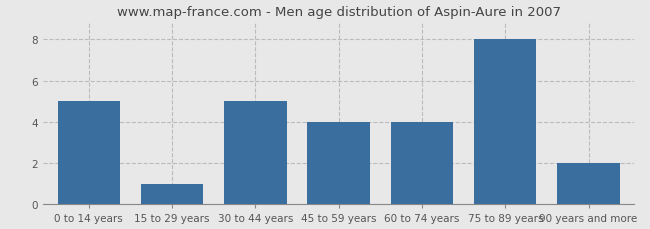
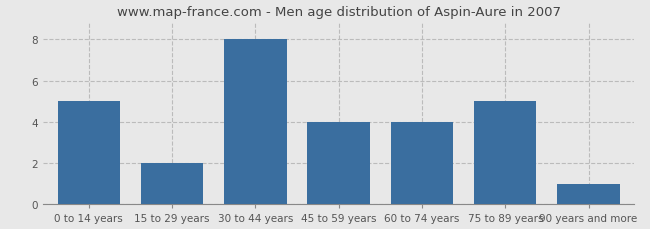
15 to 29 years: 1 -> 2
30 to 44 years: 5 -> 8
75 to 89 years: 8 -> 5
90 years and more: 2 -> 1
